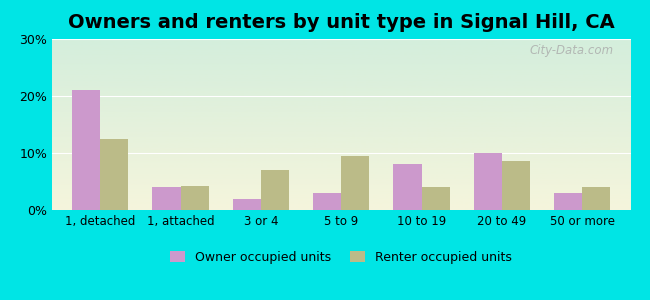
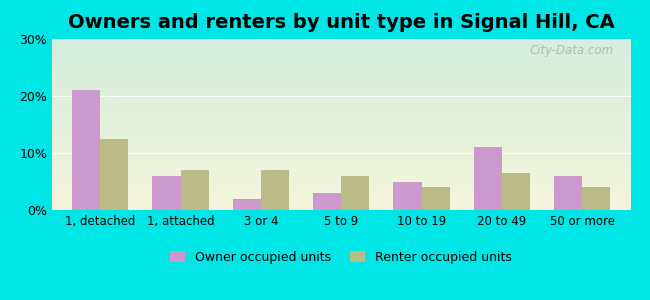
Owner occupied units/1, attached: 4% -> 6%
Renter occupied units/1, attached: 4.2% -> 7.0%
Renter occupied units/5 to 9: 9.4% -> 6.0%
Owner occupied units/10 to 19: 8% -> 5%
Owner occupied units/20 to 49: 10% -> 11%
Renter occupied units/20 to 49: 8.6% -> 6.5%
Owner occupied units/50 or more: 3% -> 6%
